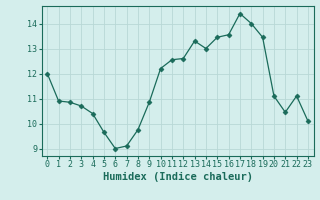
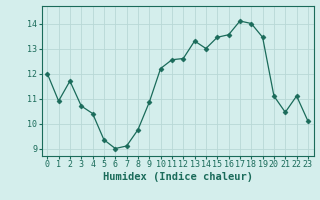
2: 10.85 -> 11.70
5: 9.65 -> 9.35
17: 14.40 -> 14.10
